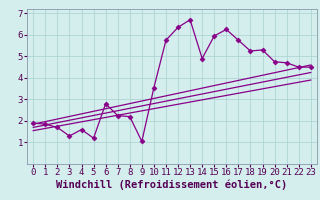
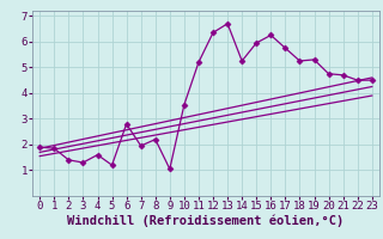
2: 1.70 -> 1.40
7: 2.25 -> 1.95
11: 5.75 -> 5.20
14: 4.90 -> 5.25
